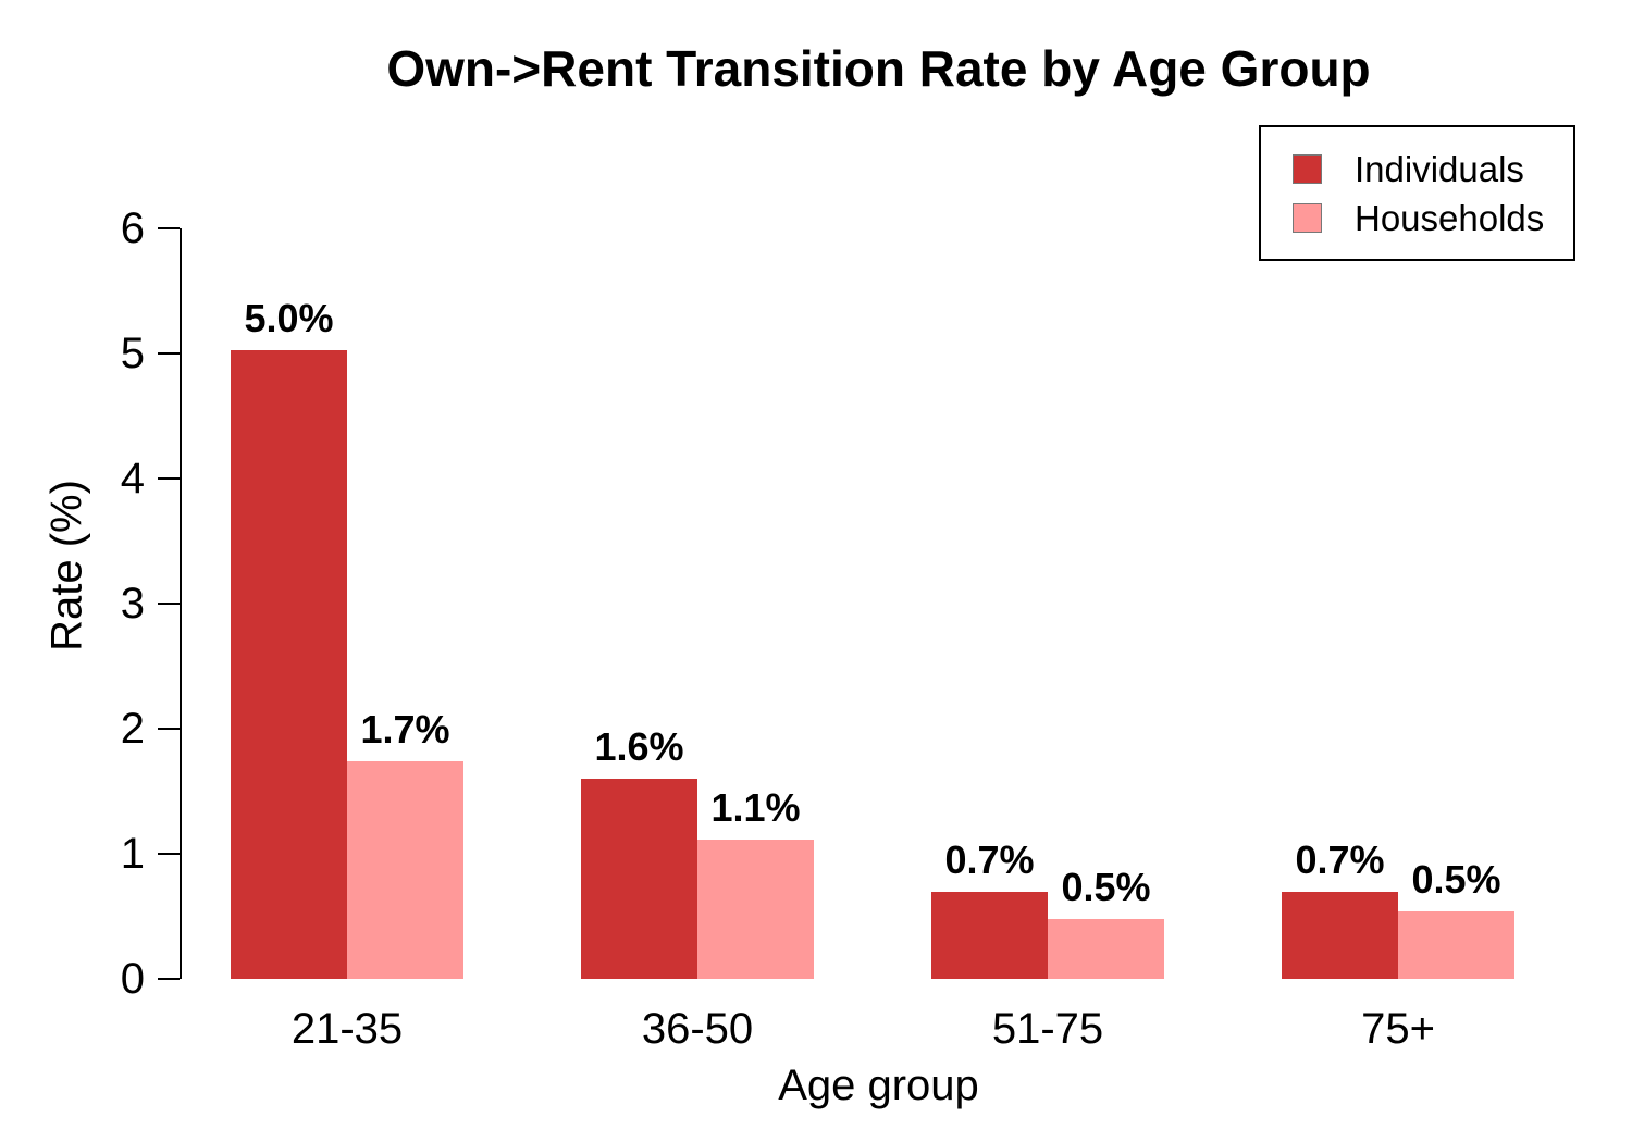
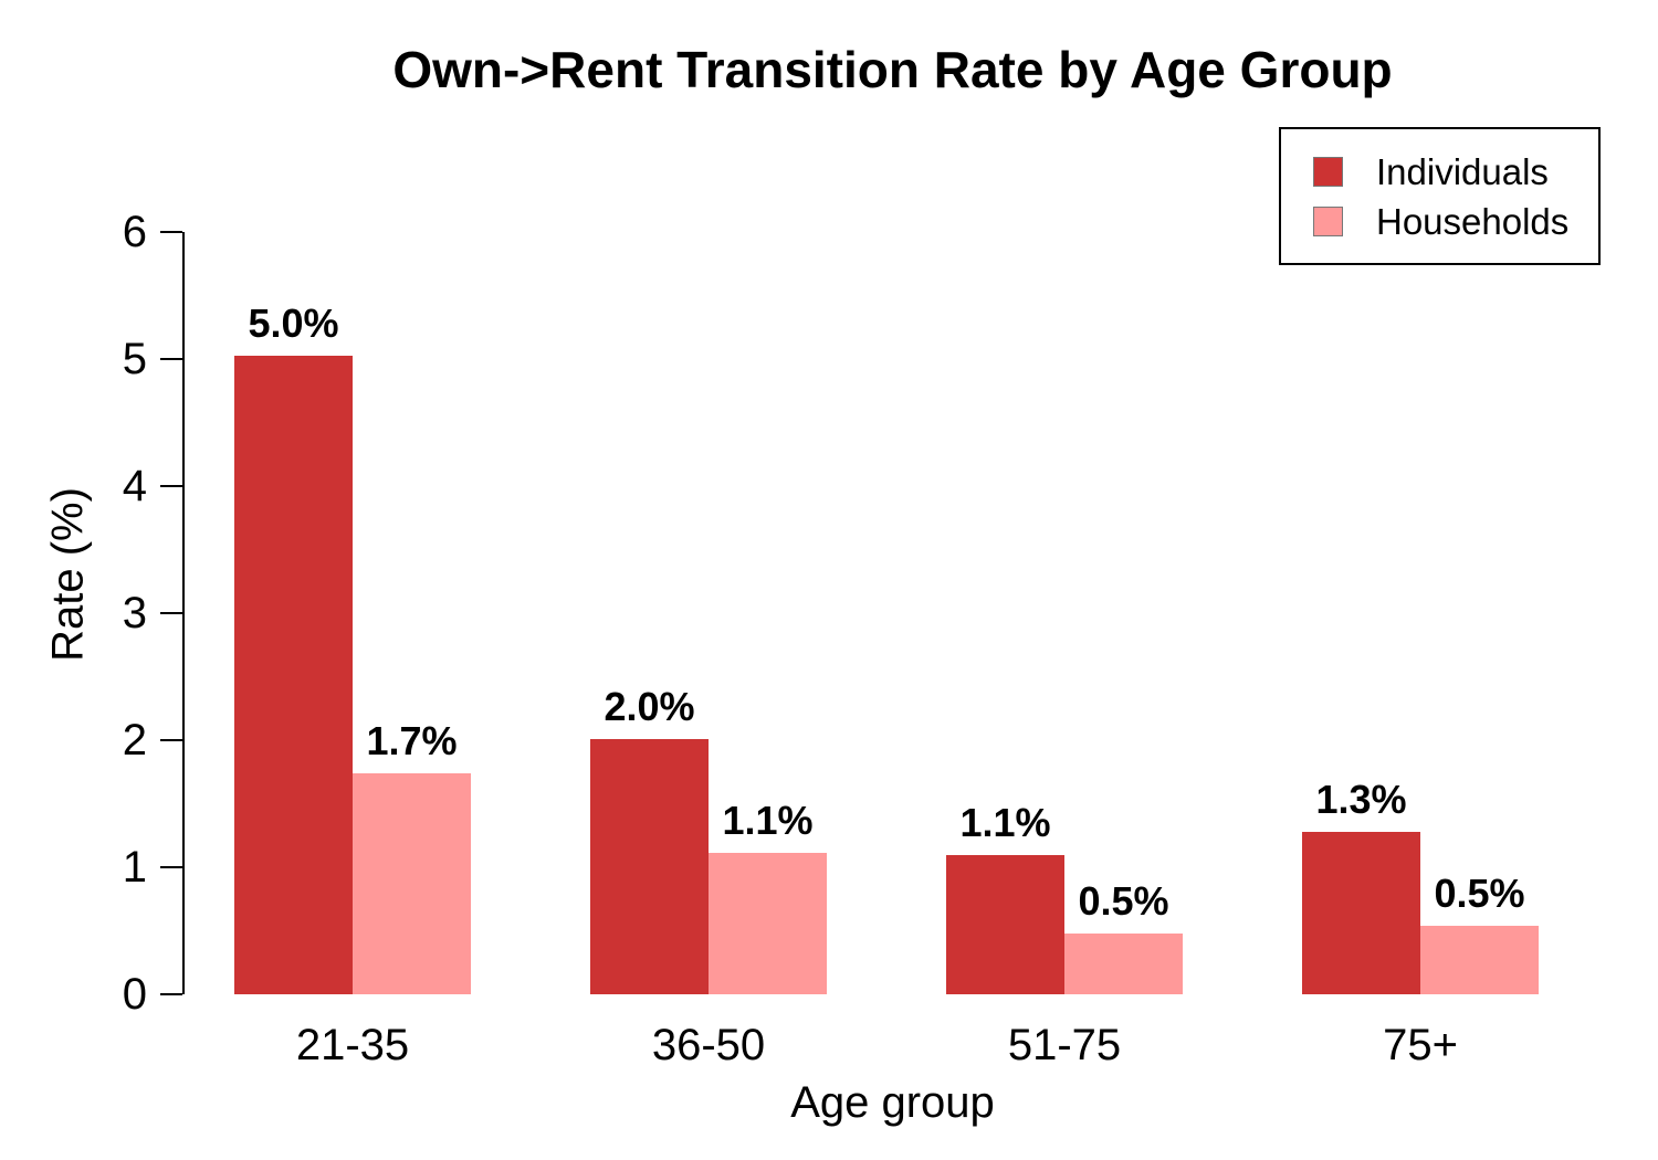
Individuals/36-50: 1.6% -> 2.0%
Individuals/51-75: 0.7% -> 1.1%
Individuals/75+: 0.7% -> 1.3%
